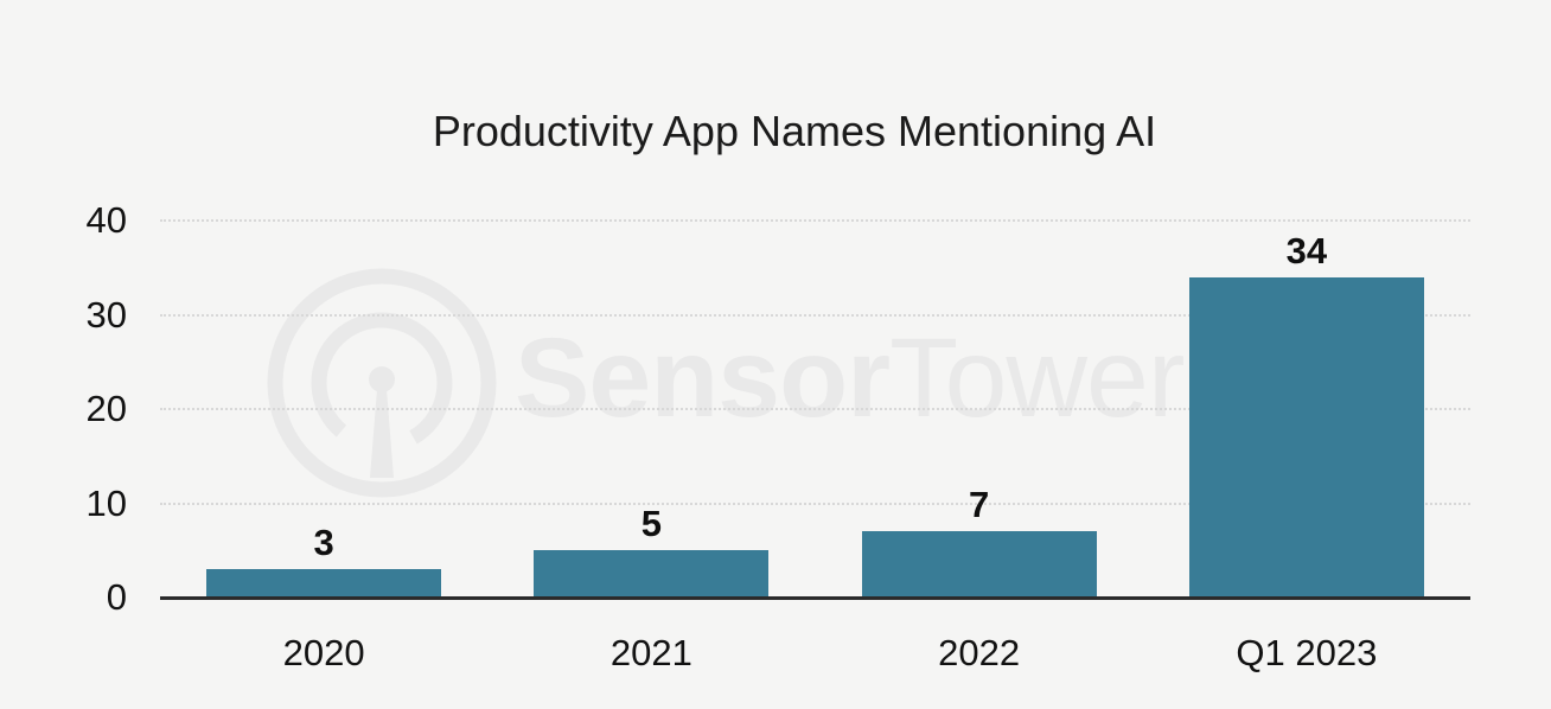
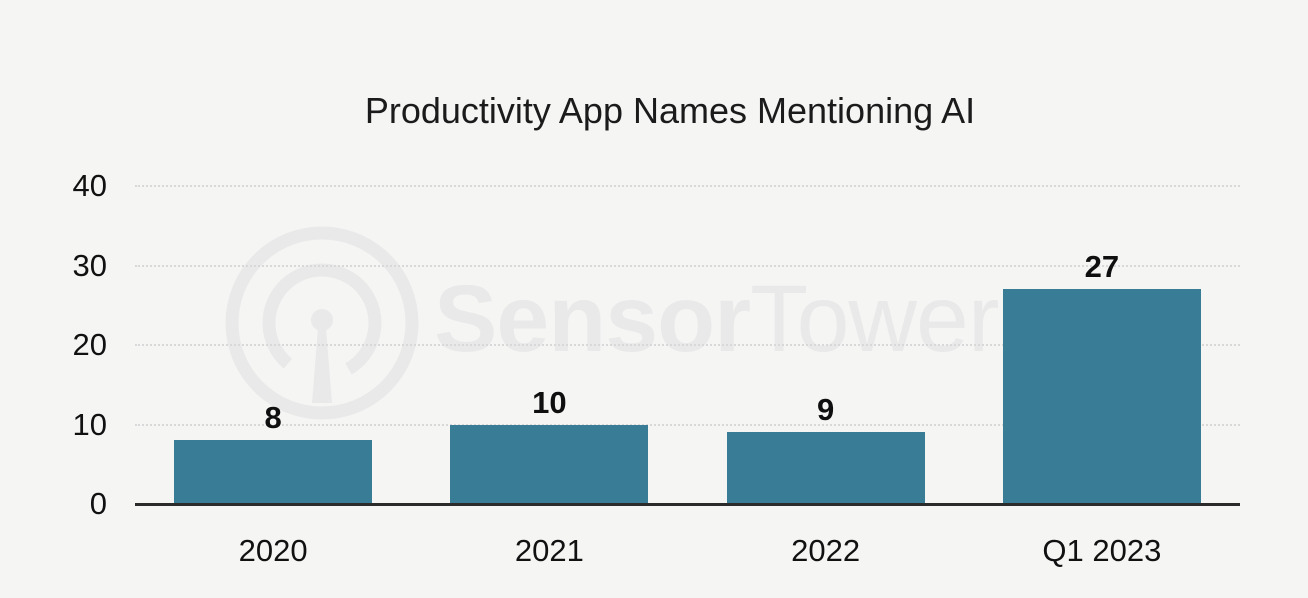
2020: 3 -> 8
2021: 5 -> 10
2022: 7 -> 9
Q1 2023: 34 -> 27
